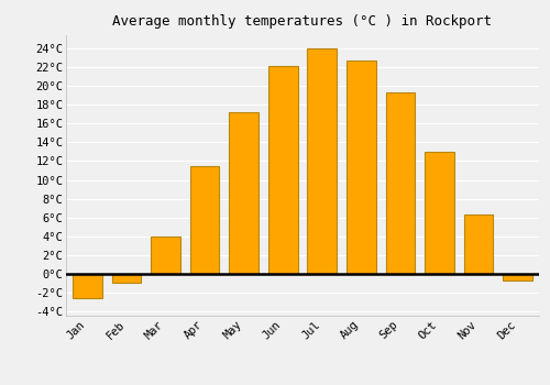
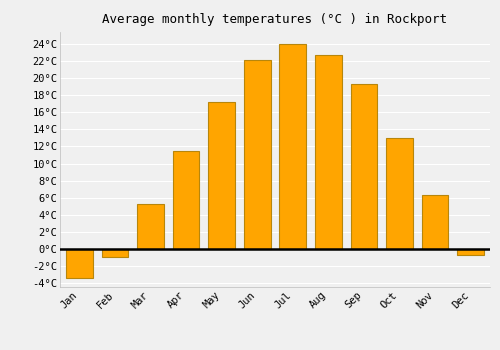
Jan: -2.6°C -> -3.5°C
Mar: 4.0°C -> 5.3°C
